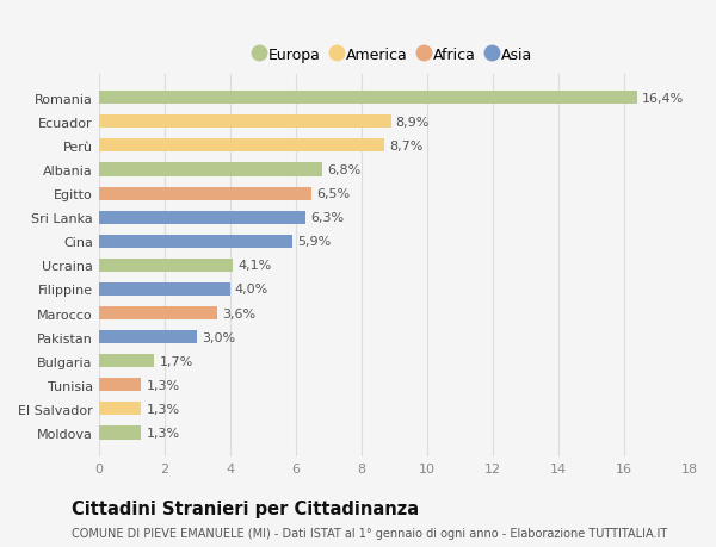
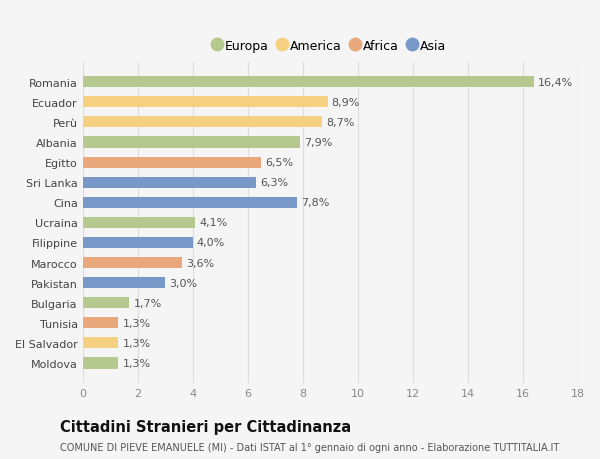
Albania: 6,8% -> 7,9%
Cina: 5,9% -> 7,8%
